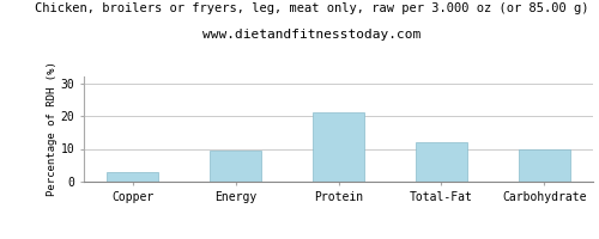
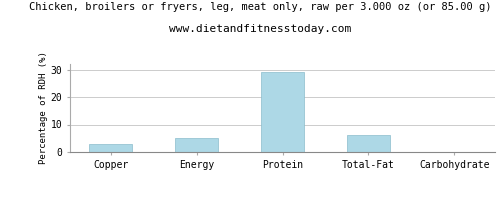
Energy: 9.5 -> 5.2
Protein: 21.0 -> 29.0
Total-Fat: 12.0 -> 6.1
Carbohydrate: 10.0 -> 0.1
